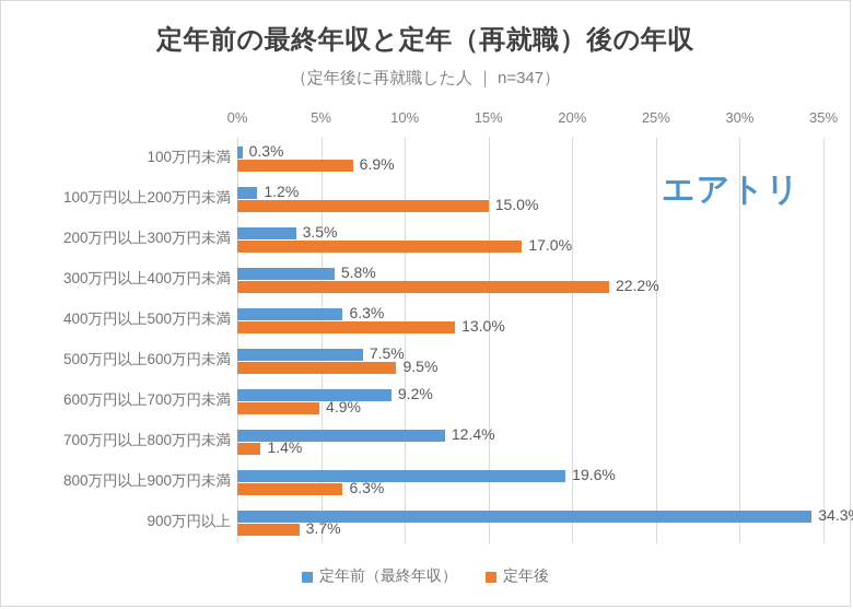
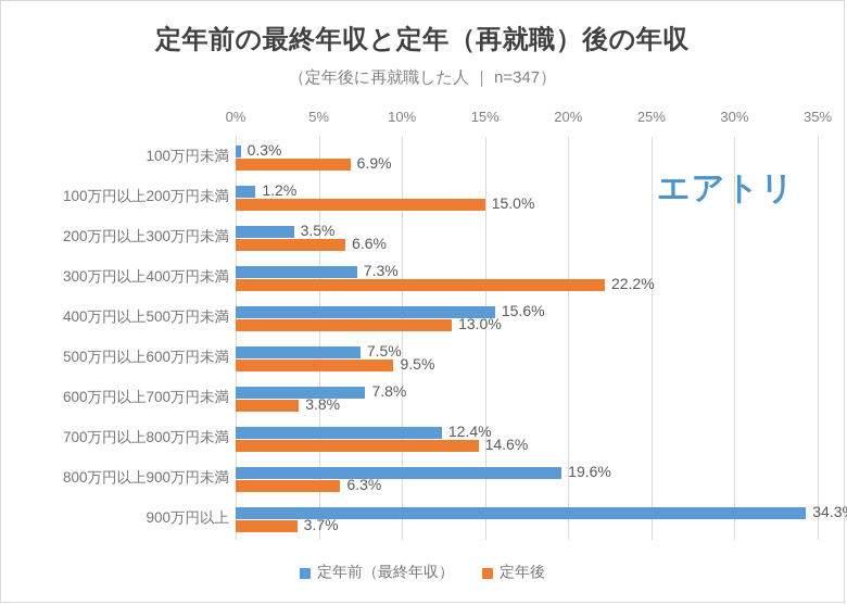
定年後/200万円以上300万円未満: 17.0% -> 6.6%
定年前（最終年収）/300万円以上400万円未満: 5.8% -> 7.3%
定年前（最終年収）/400万円以上500万円未満: 6.3% -> 15.6%
定年前（最終年収）/600万円以上700万円未満: 9.2% -> 7.8%
定年後/600万円以上700万円未満: 4.9% -> 3.8%
定年後/700万円以上800万円未満: 1.4% -> 14.6%
